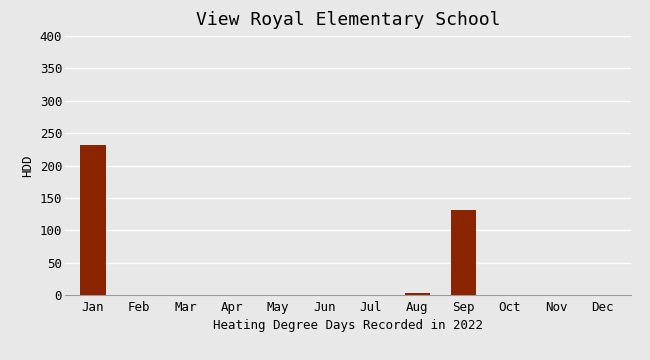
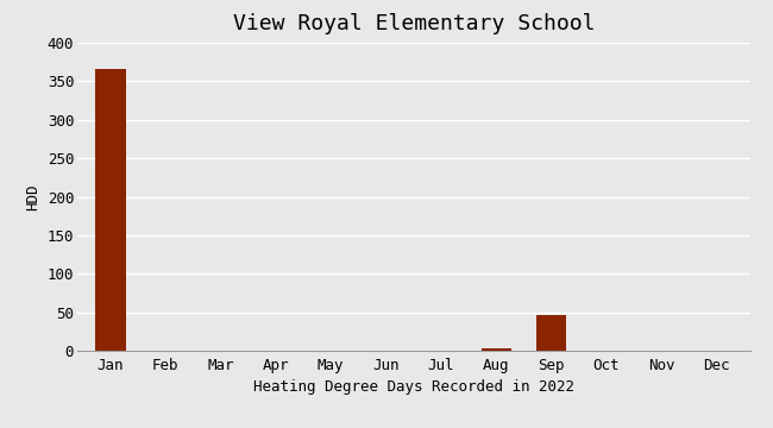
Jan: 232 -> 366
Sep: 132 -> 46
